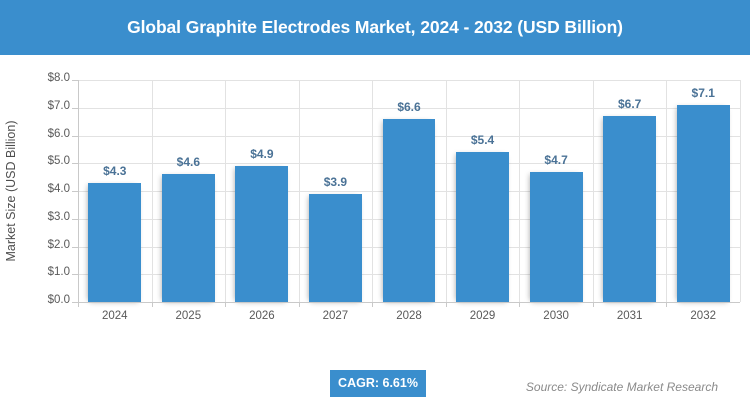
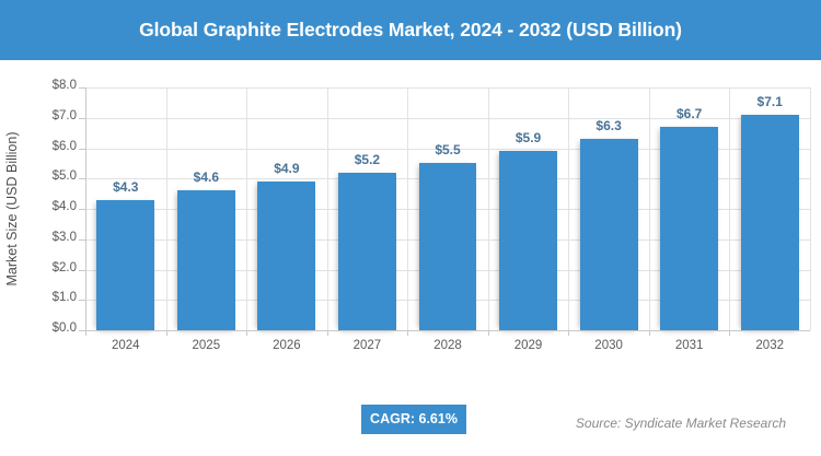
2027: $3.9 -> $5.2
2028: $6.6 -> $5.5
2029: $5.4 -> $5.9
2030: $4.7 -> $6.3
